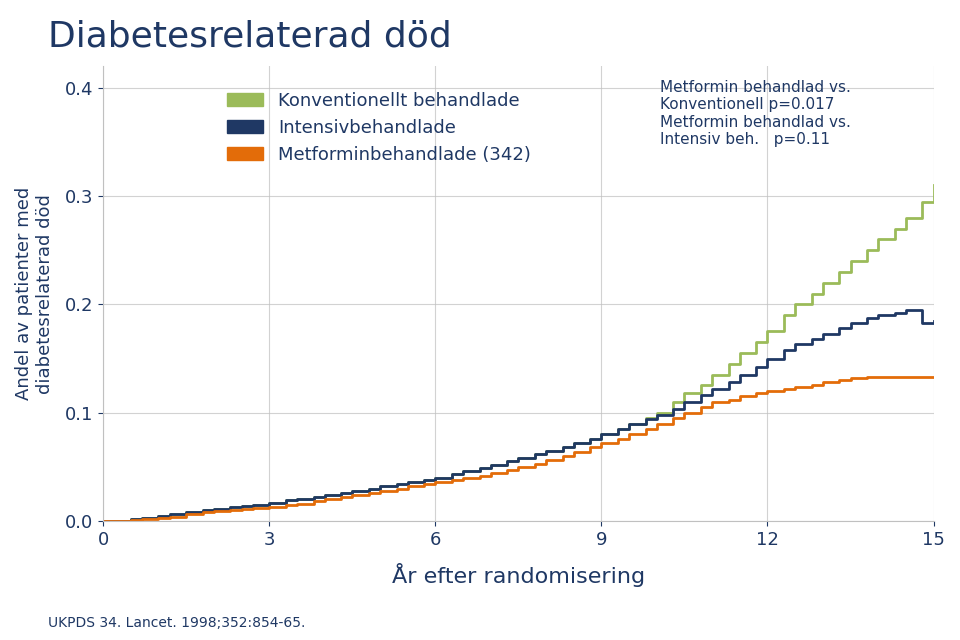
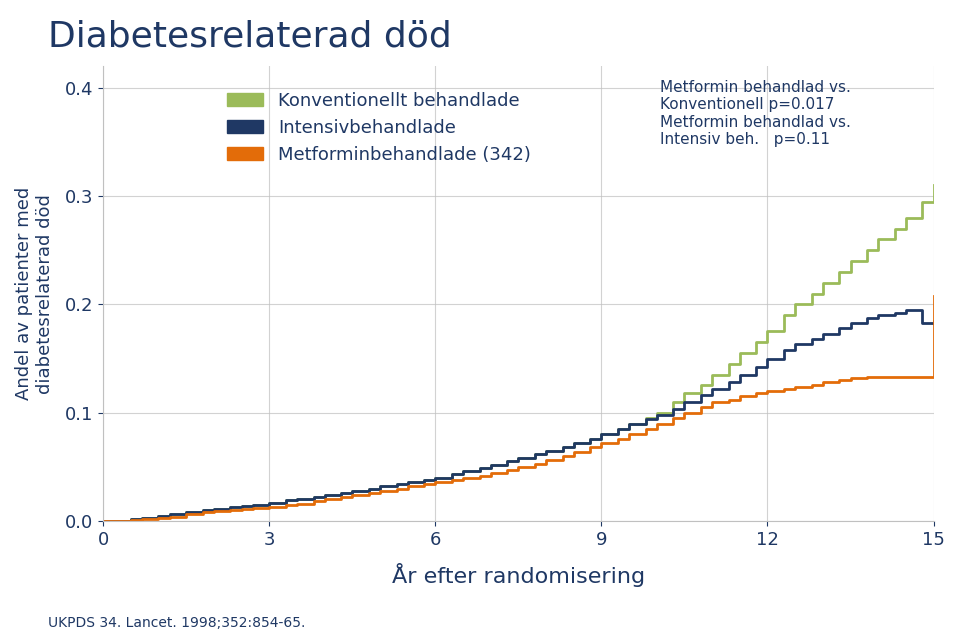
Metforminbehandlade (342)/15: 0.133 -> 0.208
